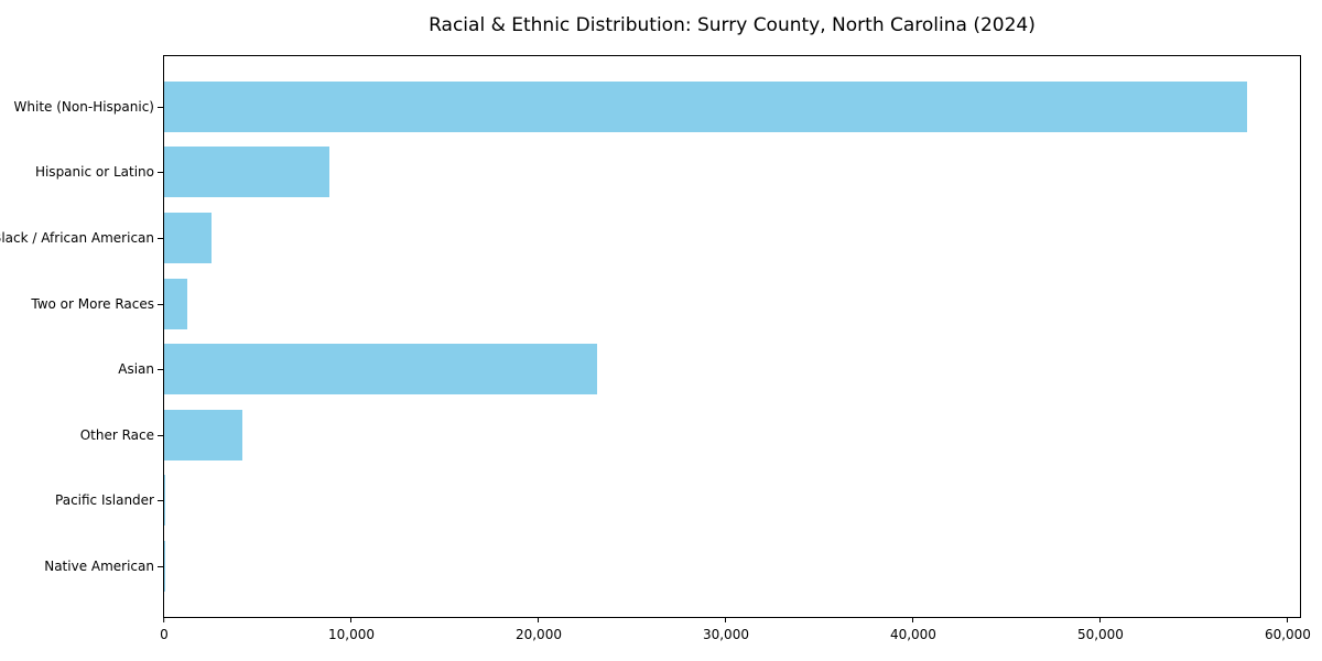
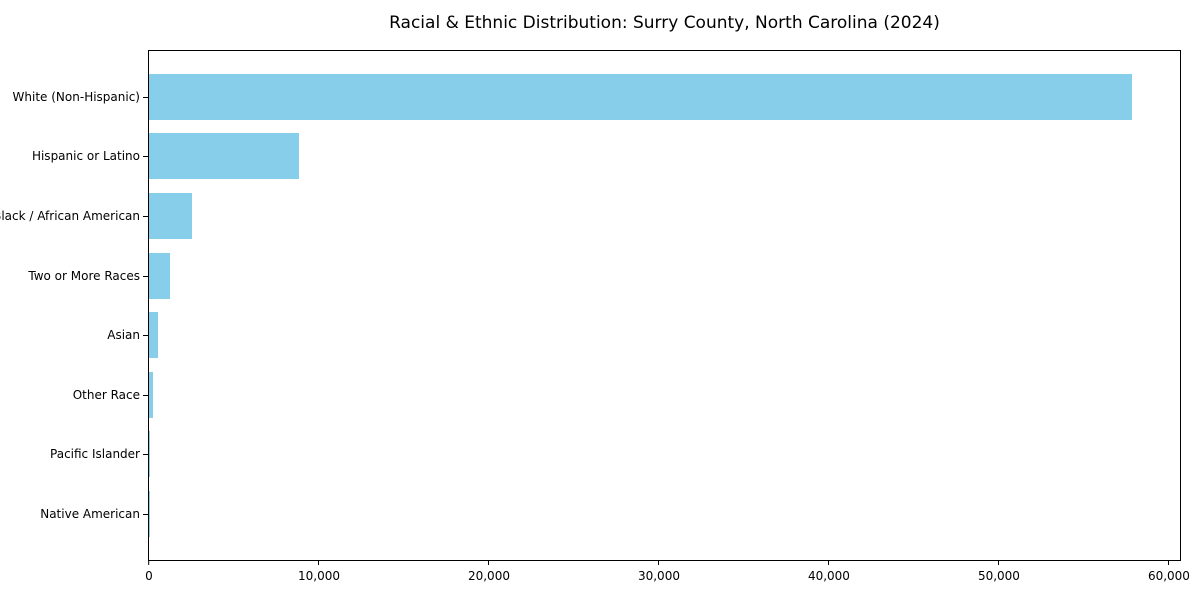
Asian: 23100 -> 600
Other Race: 4200 -> 200
